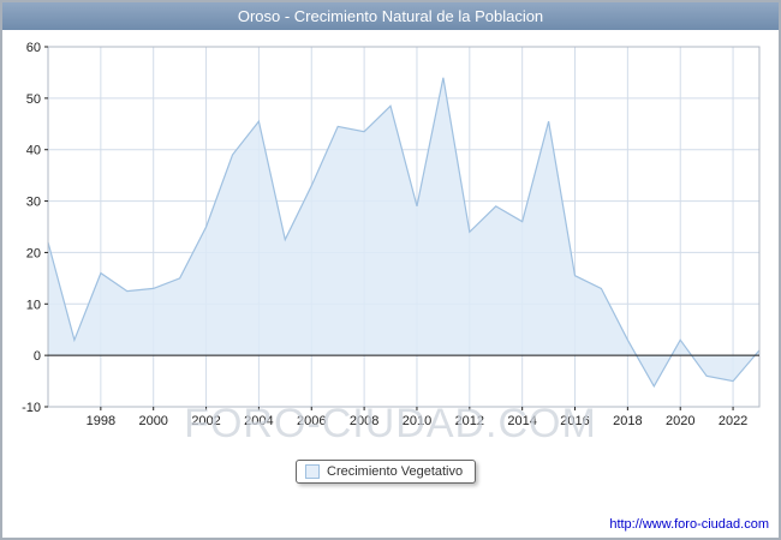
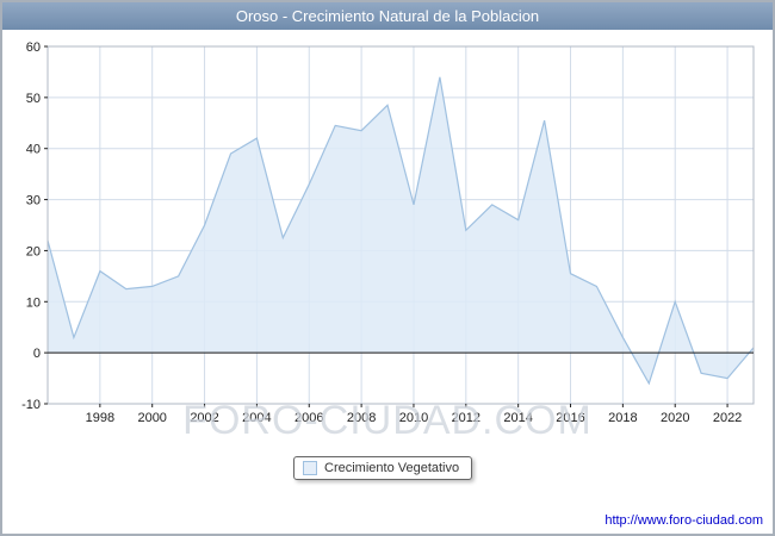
2004: 46 -> 42
2020: 3 -> 10
